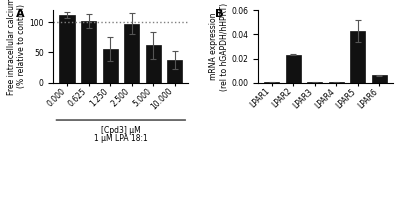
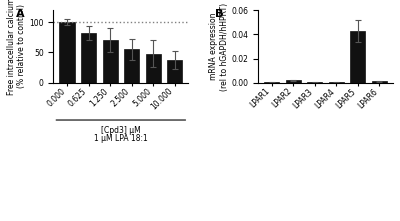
0.000: 112 -> 100
0.625: 102 -> 82
1.250: 56 -> 71
2.500: 98 -> 55
5.000: 62 -> 48
LPAR2: 0.023 -> 0.002
LPAR6: 0.006 -> 0.001
